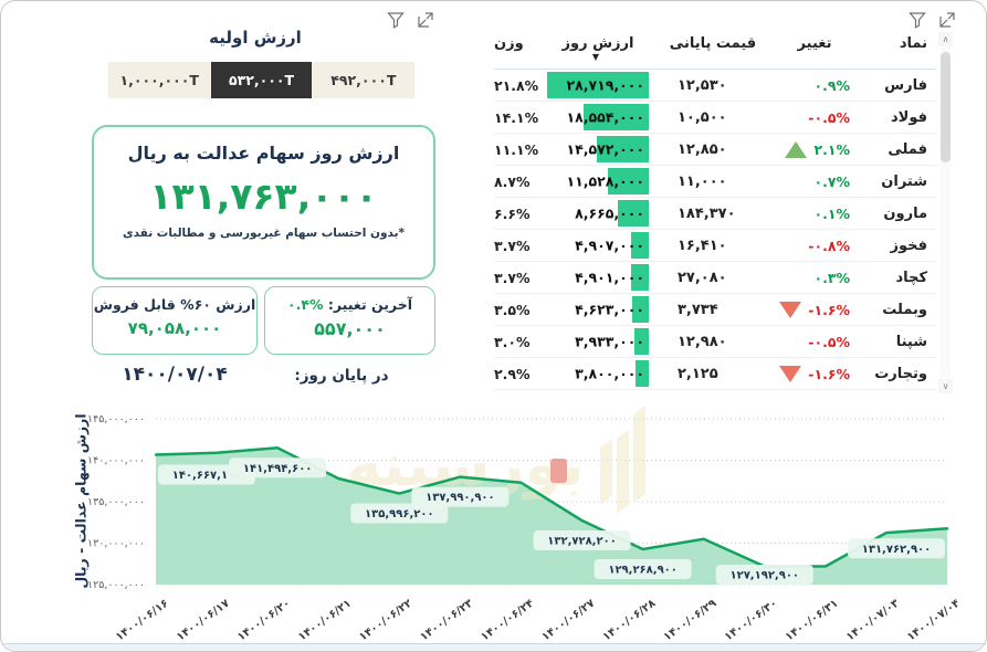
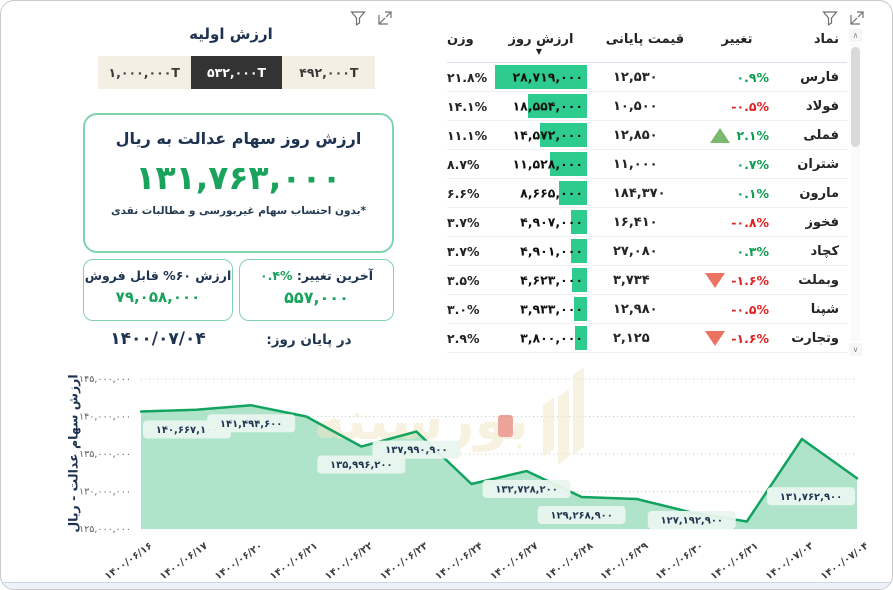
۱۴۰۰/۰۶/۲۱: 138000000 -> 140000000
۱۴۰۰/۰۶/۲۴: 137000000 -> 131000000
۱۴۰۰/۰۶/۲۹: 130000000 -> 129000000
۱۴۰۰/۰۶/۳۱: 127000000 -> 126000000
۱۴۰۰/۰۷/۰۳: 131000000 -> 137000000
